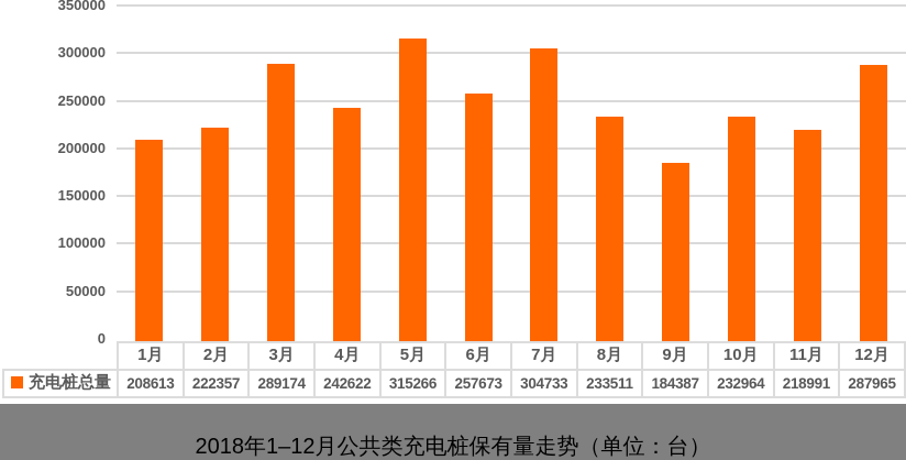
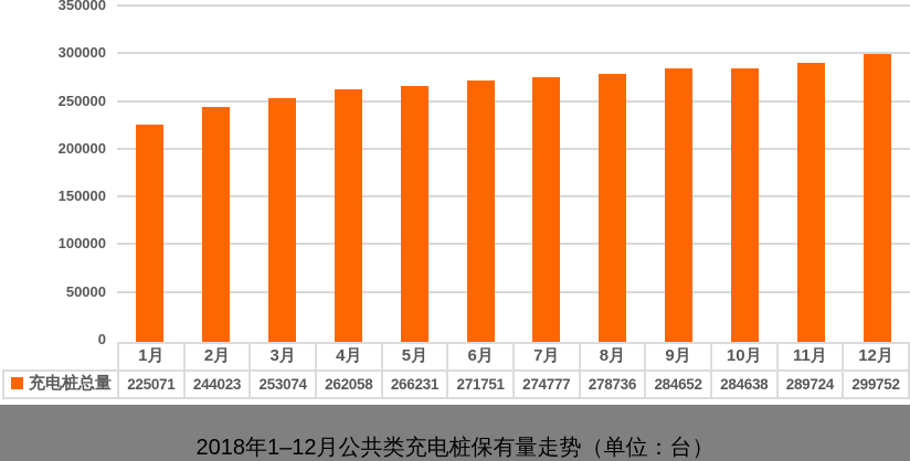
1月: 208613 -> 225071
2月: 222357 -> 244023
3月: 289174 -> 253074
4月: 242622 -> 262058
5月: 315266 -> 266231
6月: 257673 -> 271751
7月: 304733 -> 274777
8月: 233511 -> 278736
9月: 184387 -> 284652
10月: 232964 -> 284638
11月: 218991 -> 289724
12月: 287965 -> 299752
